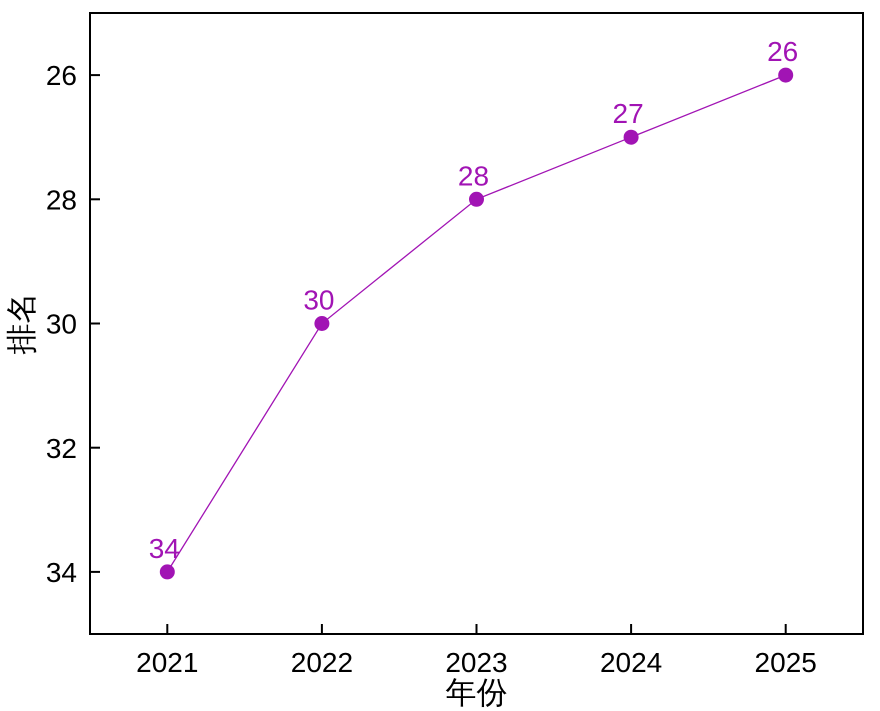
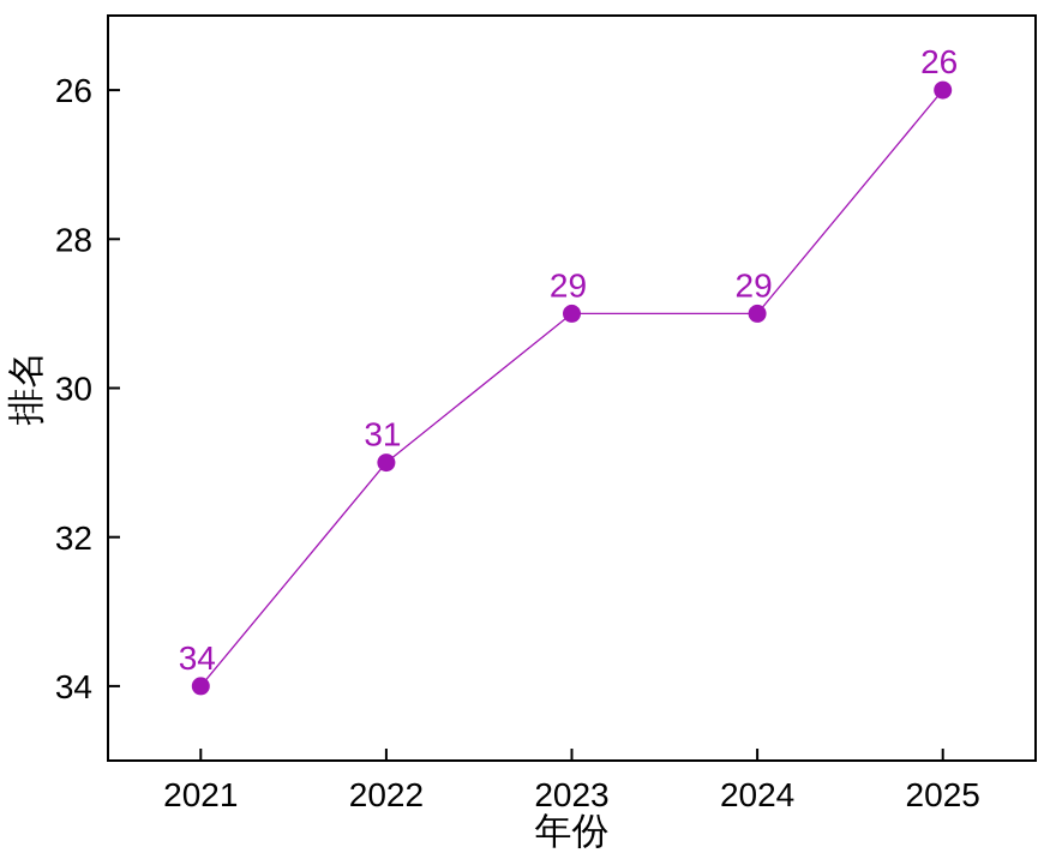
2022: 30 -> 31
2023: 28 -> 29
2024: 27 -> 29
